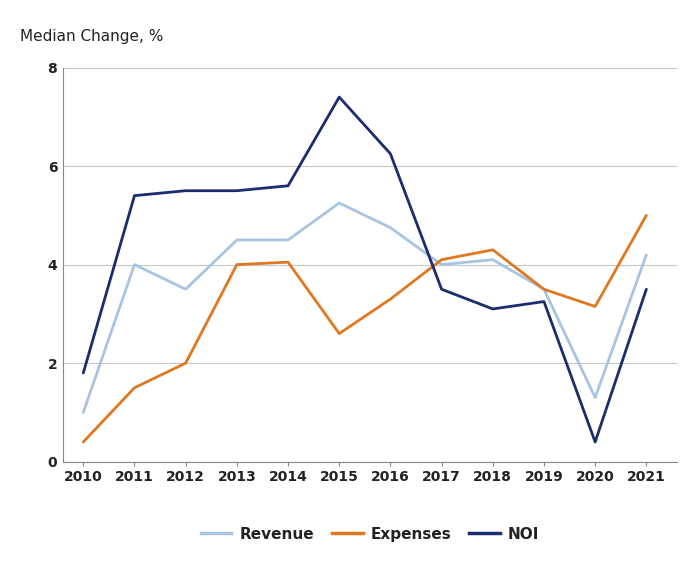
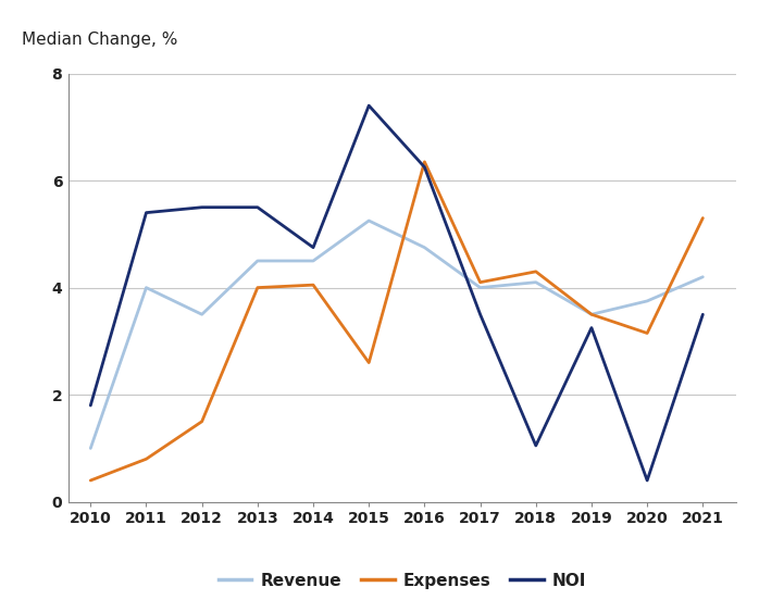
Expenses/2011: 1.50 -> 0.80
Expenses/2012: 2.00 -> 1.50
NOI/2014: 5.60 -> 4.75
Expenses/2016: 3.30 -> 6.35
NOI/2018: 3.10 -> 1.05
Revenue/2020: 1.30 -> 3.75
Expenses/2021: 5.00 -> 5.30
